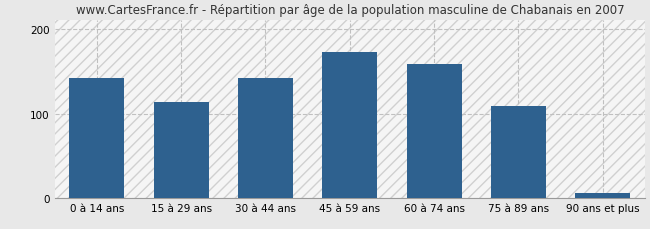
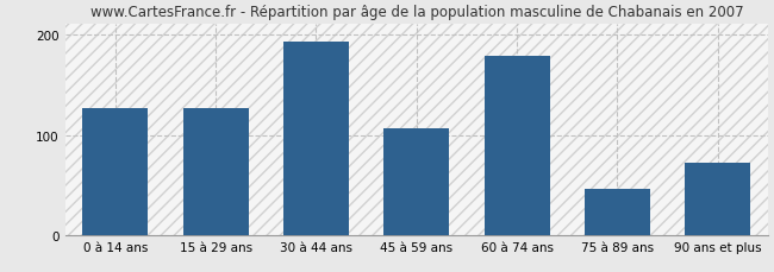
0 à 14 ans: 142 -> 126
15 à 29 ans: 113 -> 126
30 à 44 ans: 142 -> 192
45 à 59 ans: 172 -> 106
60 à 74 ans: 158 -> 178
75 à 89 ans: 109 -> 46
90 ans et plus: 7 -> 72
